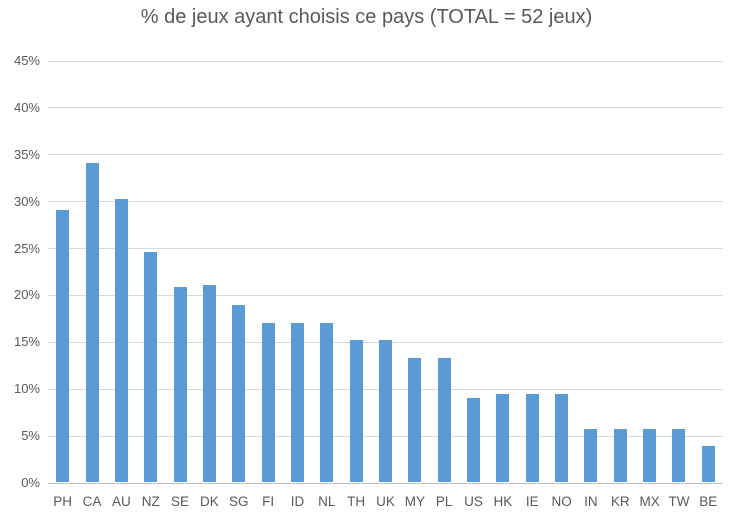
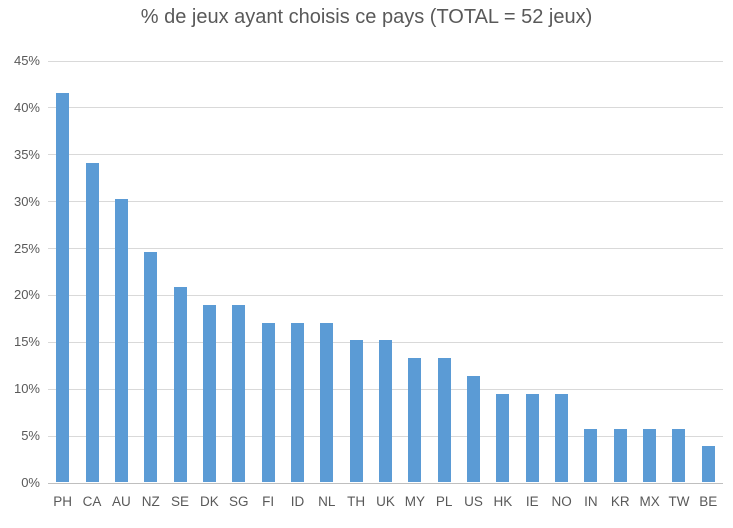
PH: 29% -> 42%
DK: 21% -> 19%
US: 9% -> 11%
